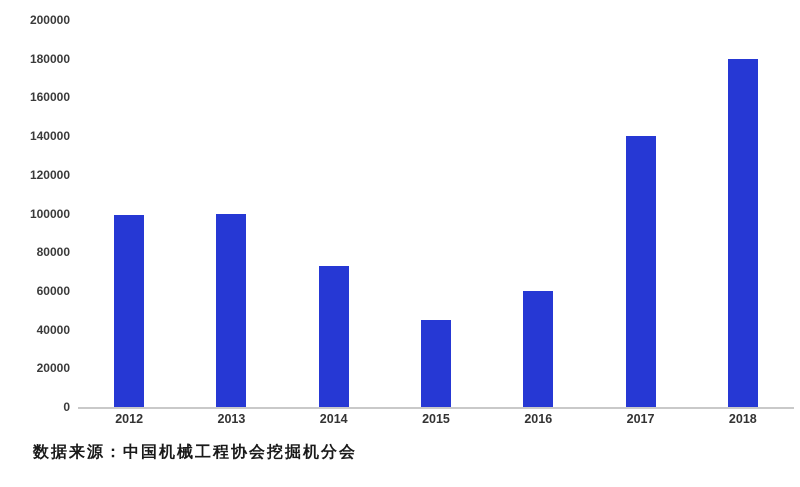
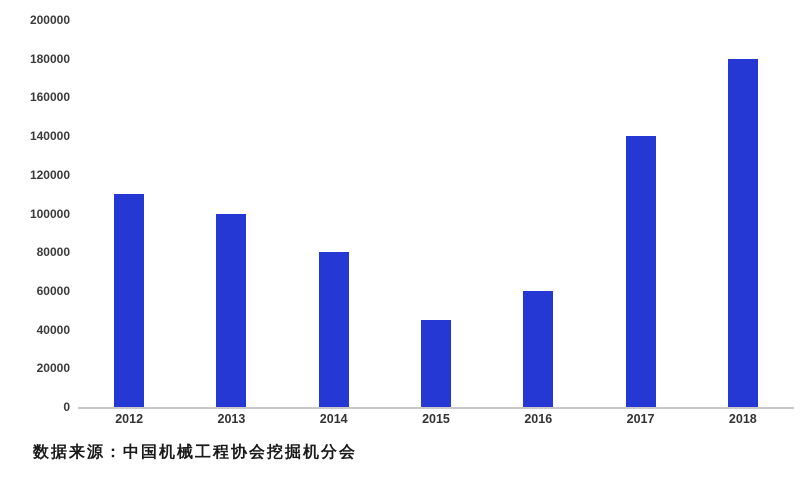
2012: 99000 -> 110000
2014: 73000 -> 80000
